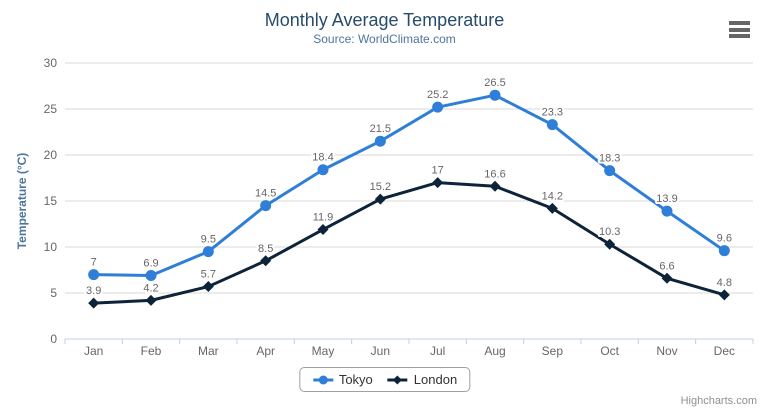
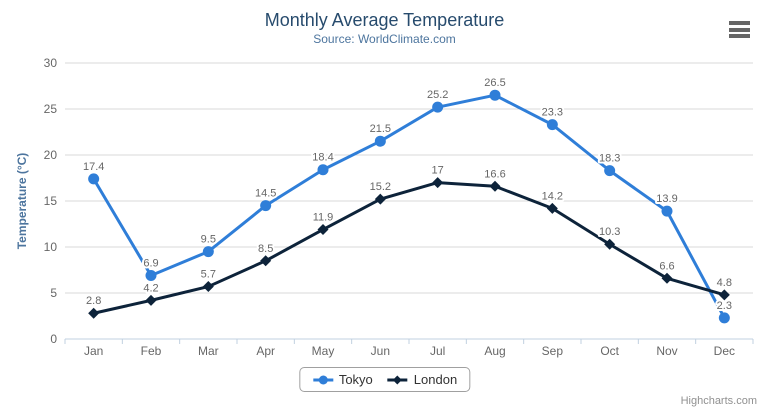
Tokyo/Jan: 7 -> 17.4
London/Jan: 3.9 -> 2.8
Tokyo/Dec: 9.6 -> 2.3
